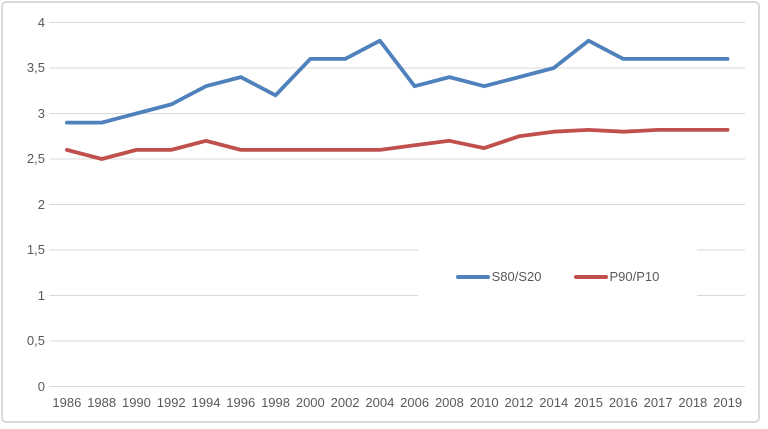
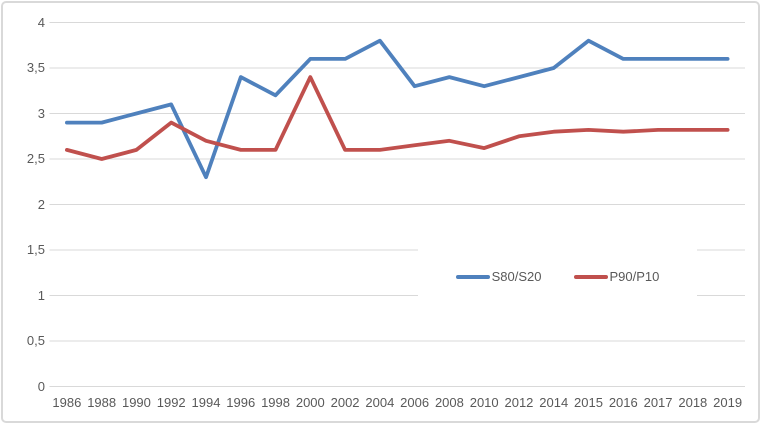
P90/P10/1992: 2.6 -> 2.9
S80/S20/1994: 3.3 -> 2.3
P90/P10/2000: 2.6 -> 3.4
